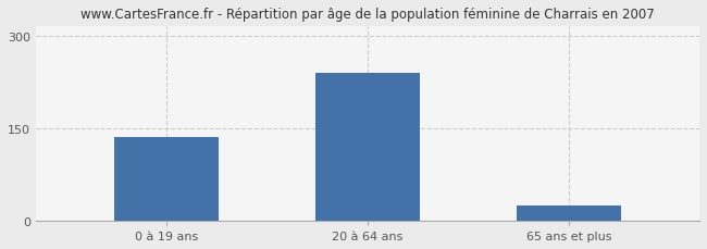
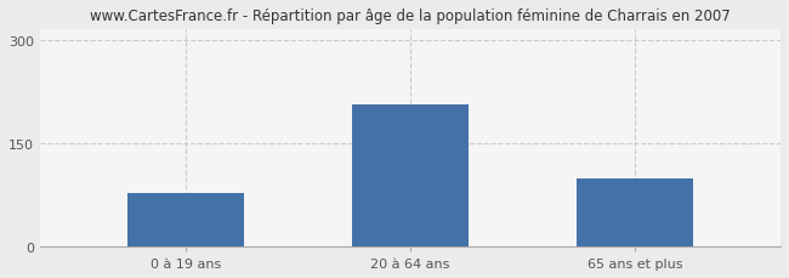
0 à 19 ans: 135 -> 78
20 à 64 ans: 240 -> 206
65 ans et plus: 25 -> 98
